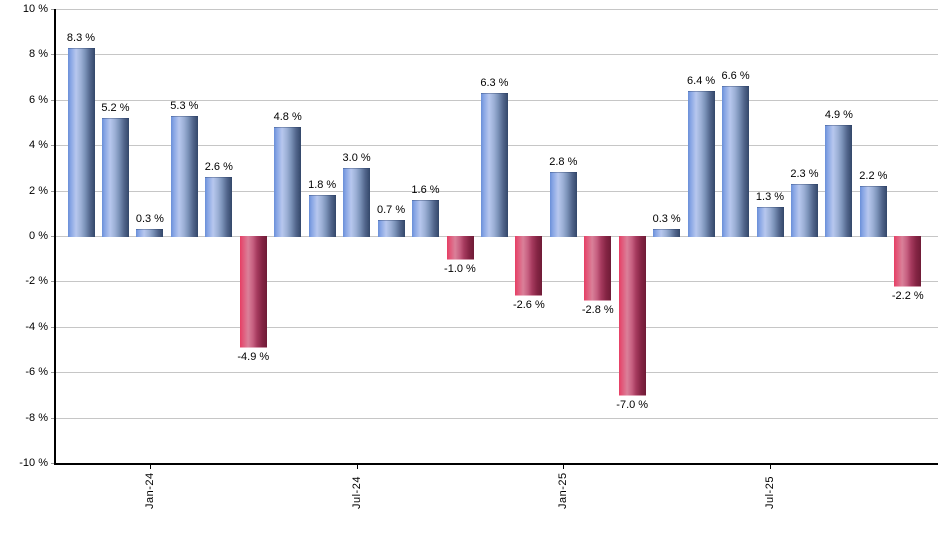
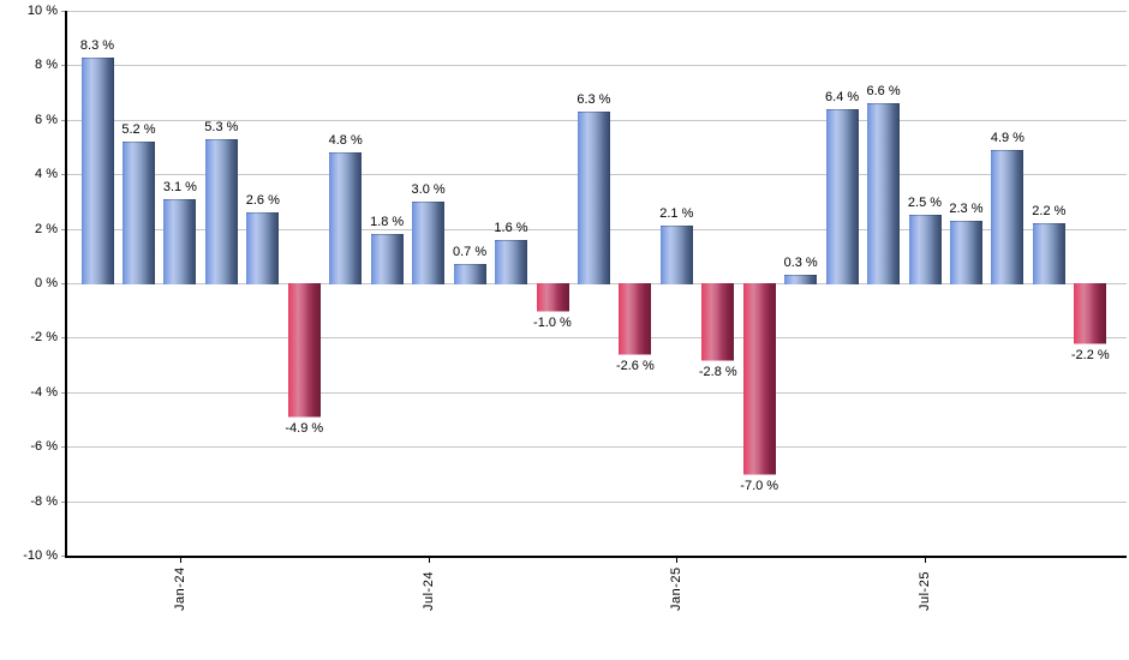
Jan-24: 0.3 -> 3.1
Jan-25: 2.8 -> 2.1
Jul-25: 1.3 -> 2.5
